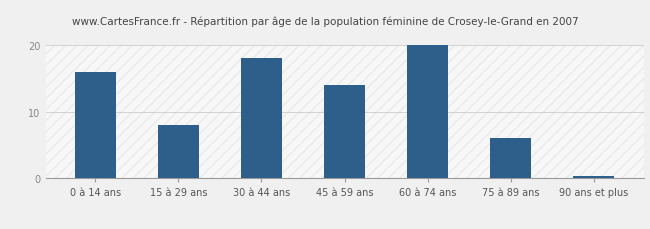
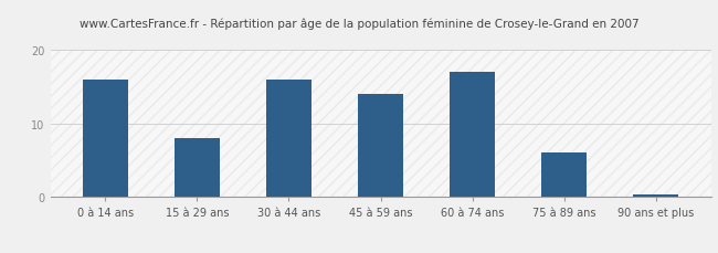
30 à 44 ans: 18.0 -> 16.0
60 à 74 ans: 20.0 -> 17.0
